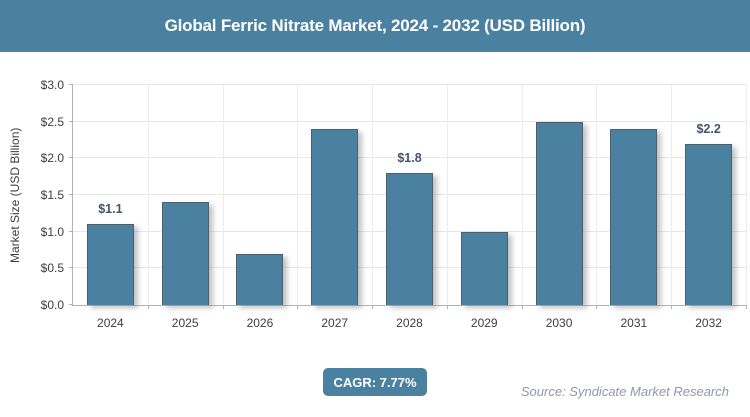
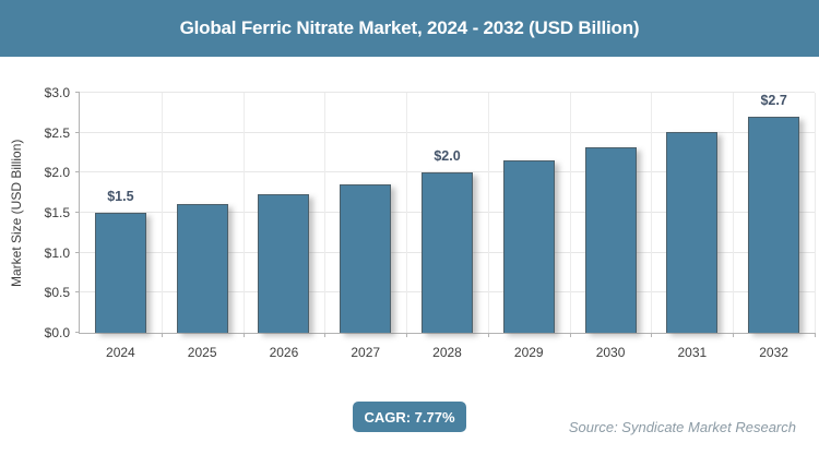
2024: $1.1 -> $1.5
2025: $1.4 -> $1.6
2026: $0.7 -> $1.7
2027: $2.4 -> $1.9
2028: $1.8 -> $2.0
2029: $1.0 -> $2.2
2030: $2.5 -> $2.3
2031: $2.4 -> $2.5
2032: $2.2 -> $2.7
